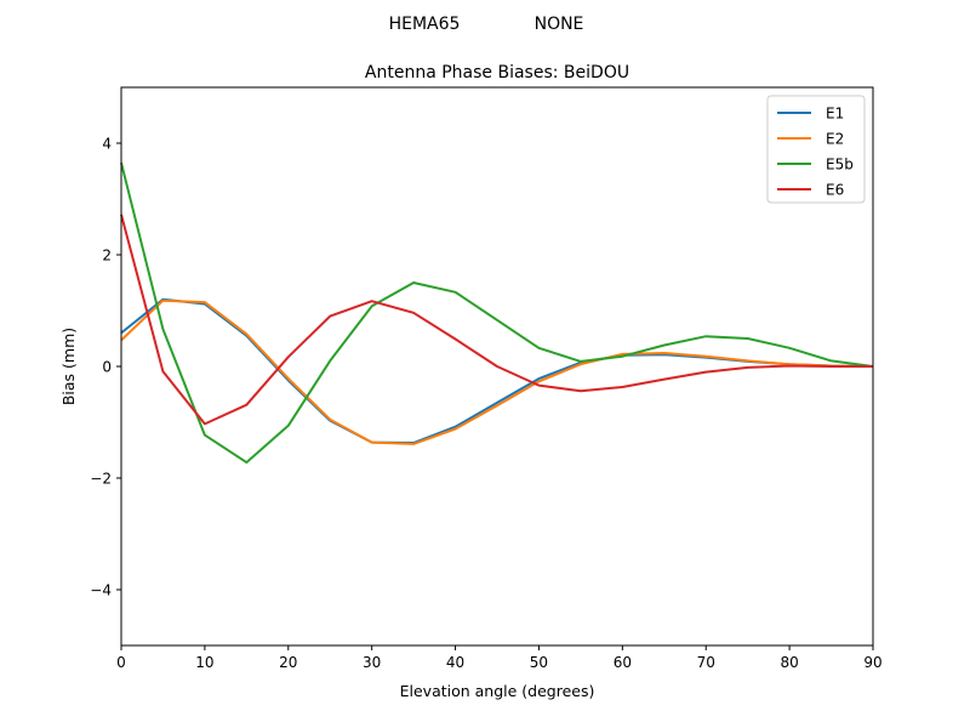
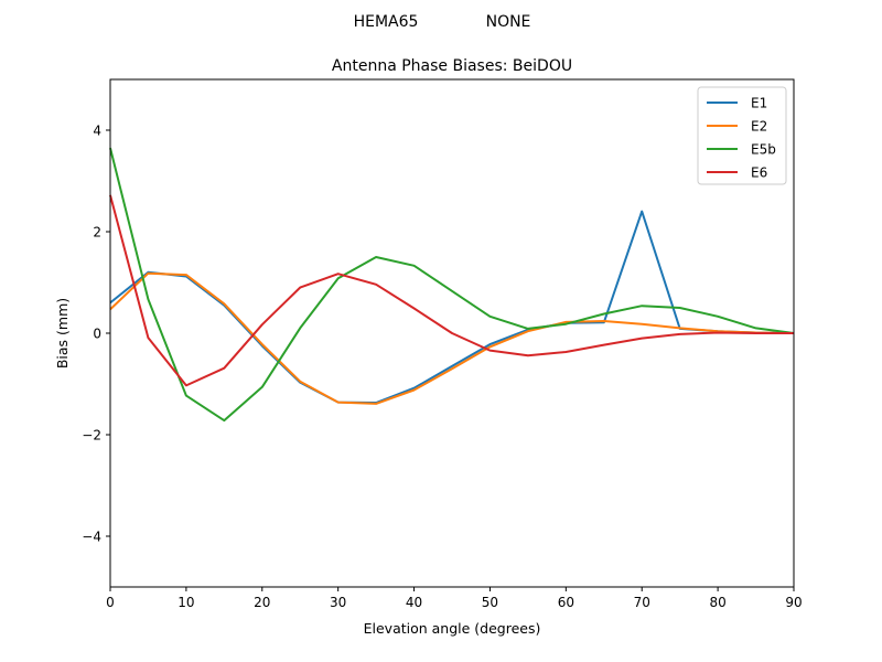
E1/70: 0.2 -> 2.4
